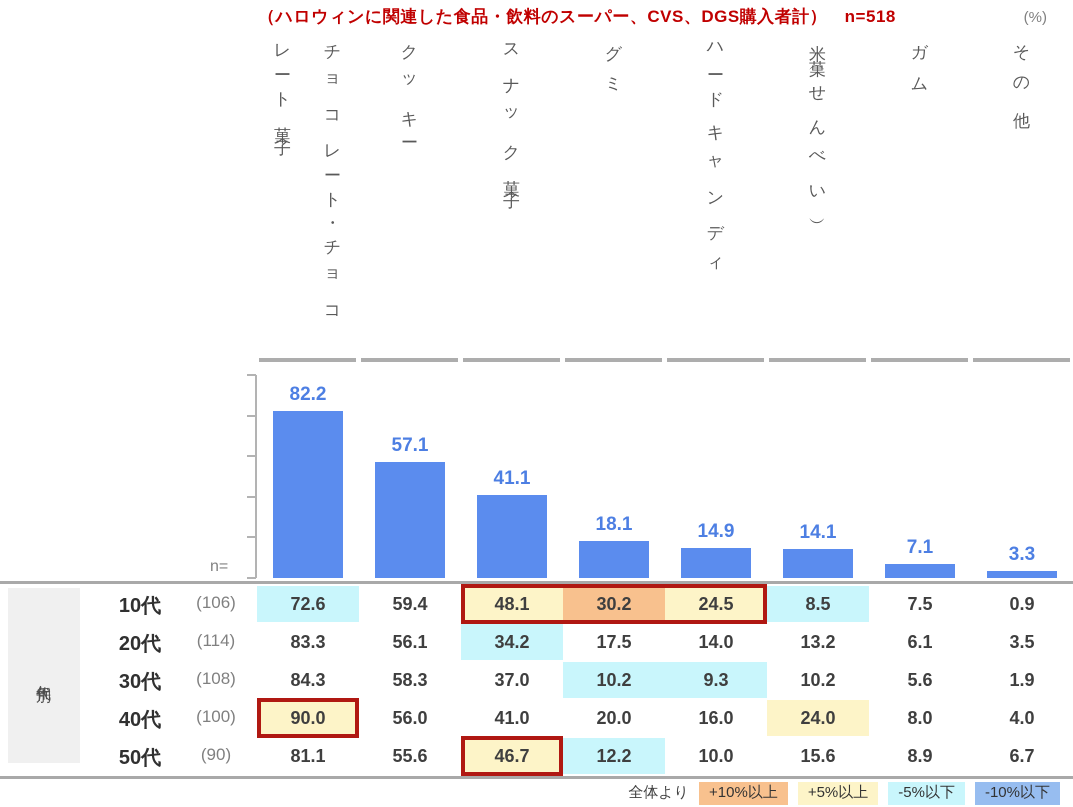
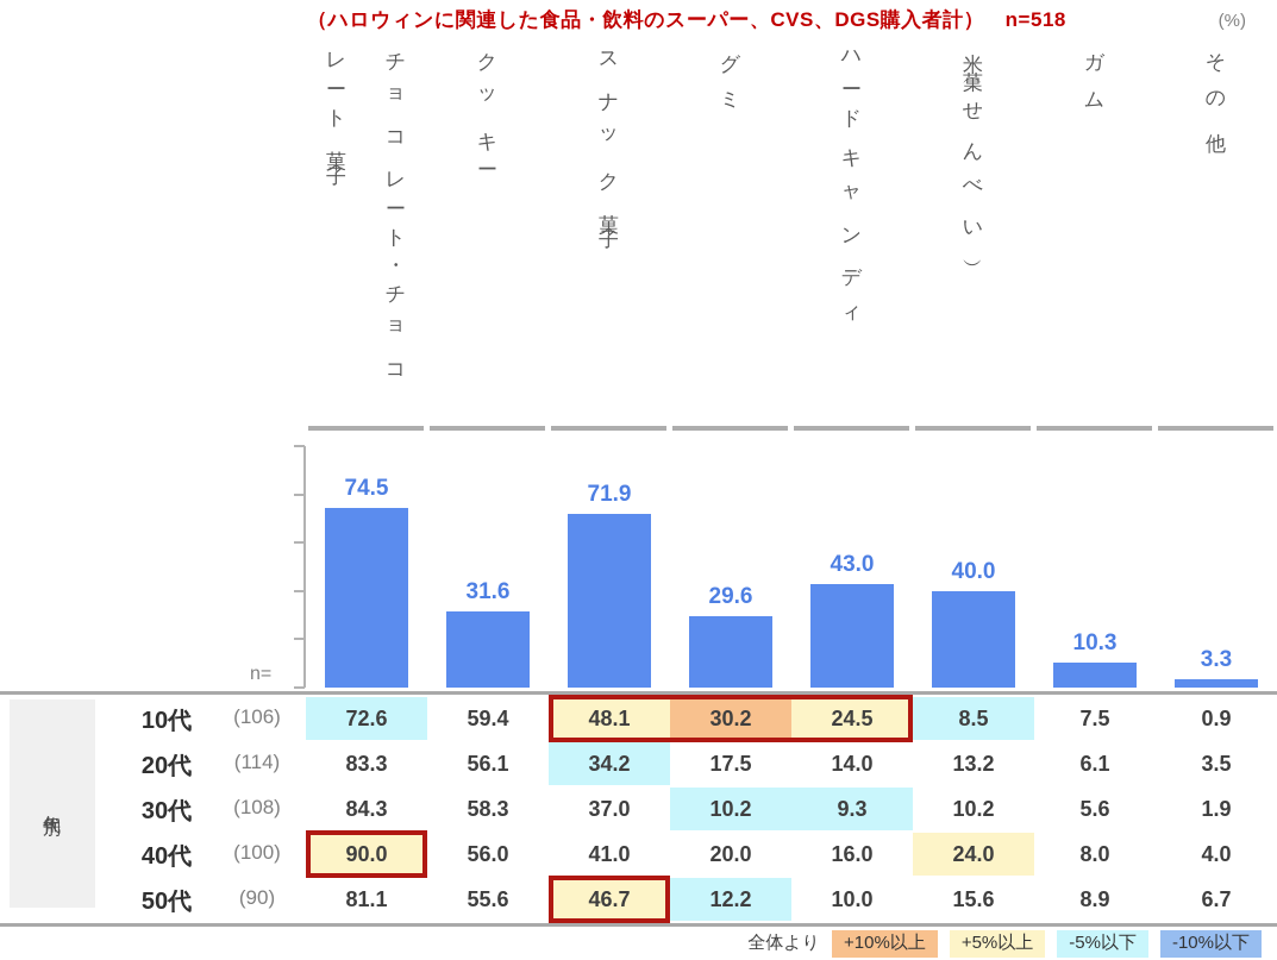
チョコレート・チョコレート菓子: 82.2 -> 74.5
クッキー: 57.1 -> 31.6
スナック菓子: 41.1 -> 71.9
グミ: 18.1 -> 29.6
ハードキャンディ: 14.9 -> 43.0
米菓（せんべい）: 14.1 -> 40.0
ガム: 7.1 -> 10.3
